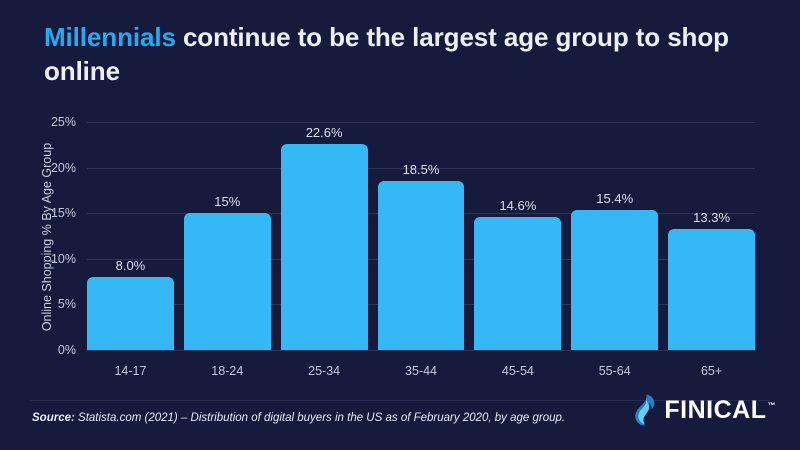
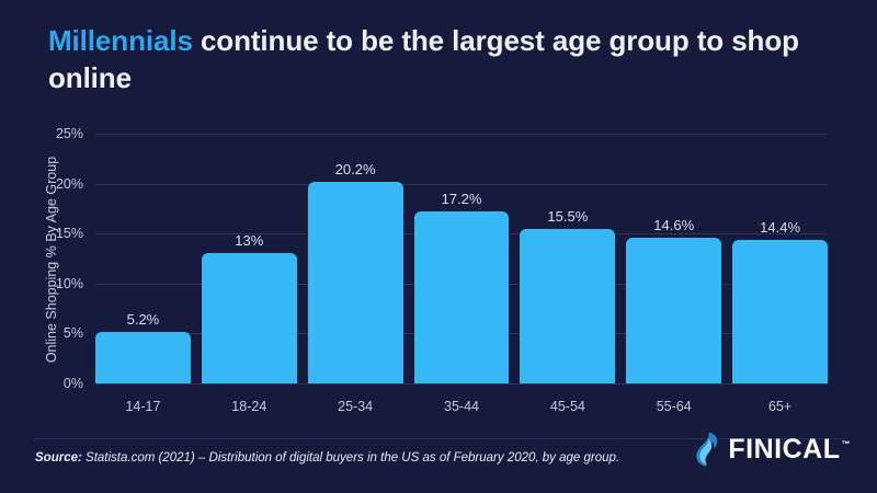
14-17: 8.0% -> 5.2%
18-24: 15% -> 13%
25-34: 22.6% -> 20.2%
35-44: 18.5% -> 17.2%
45-54: 14.6% -> 15.5%
55-64: 15.4% -> 14.6%
65+: 13.3% -> 14.4%
